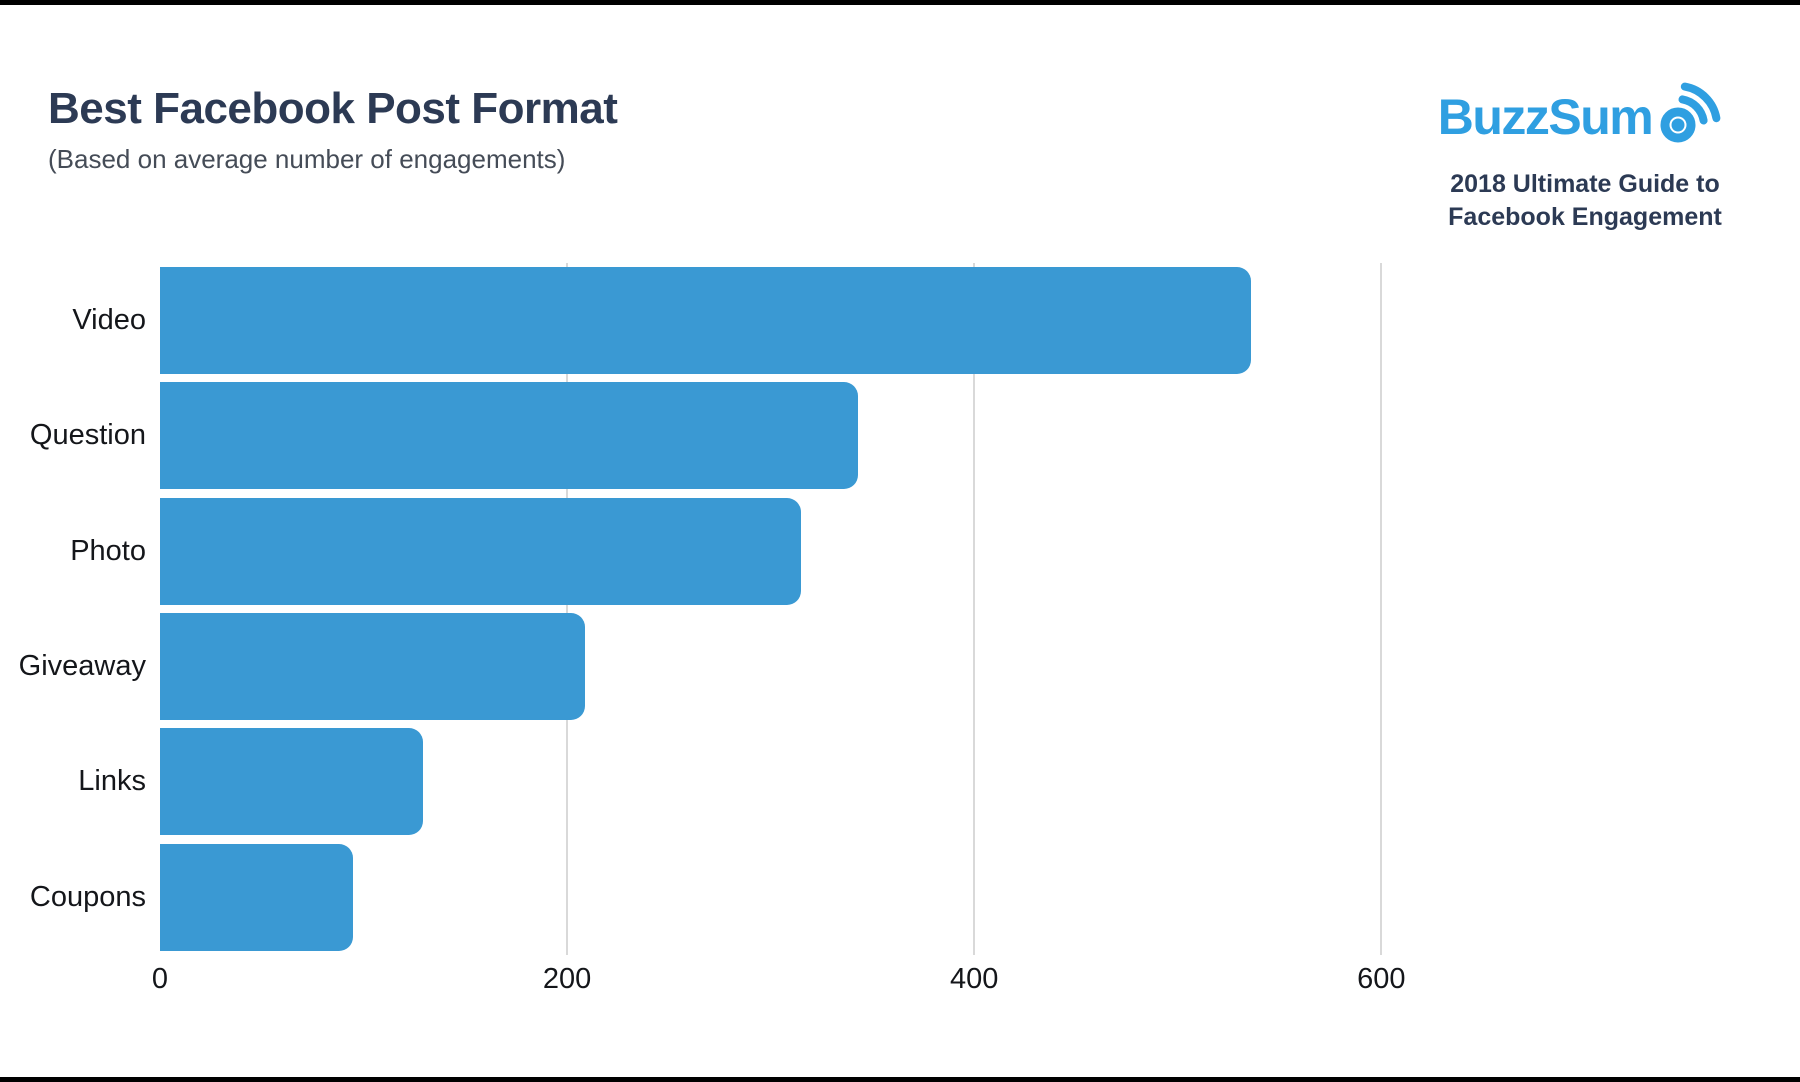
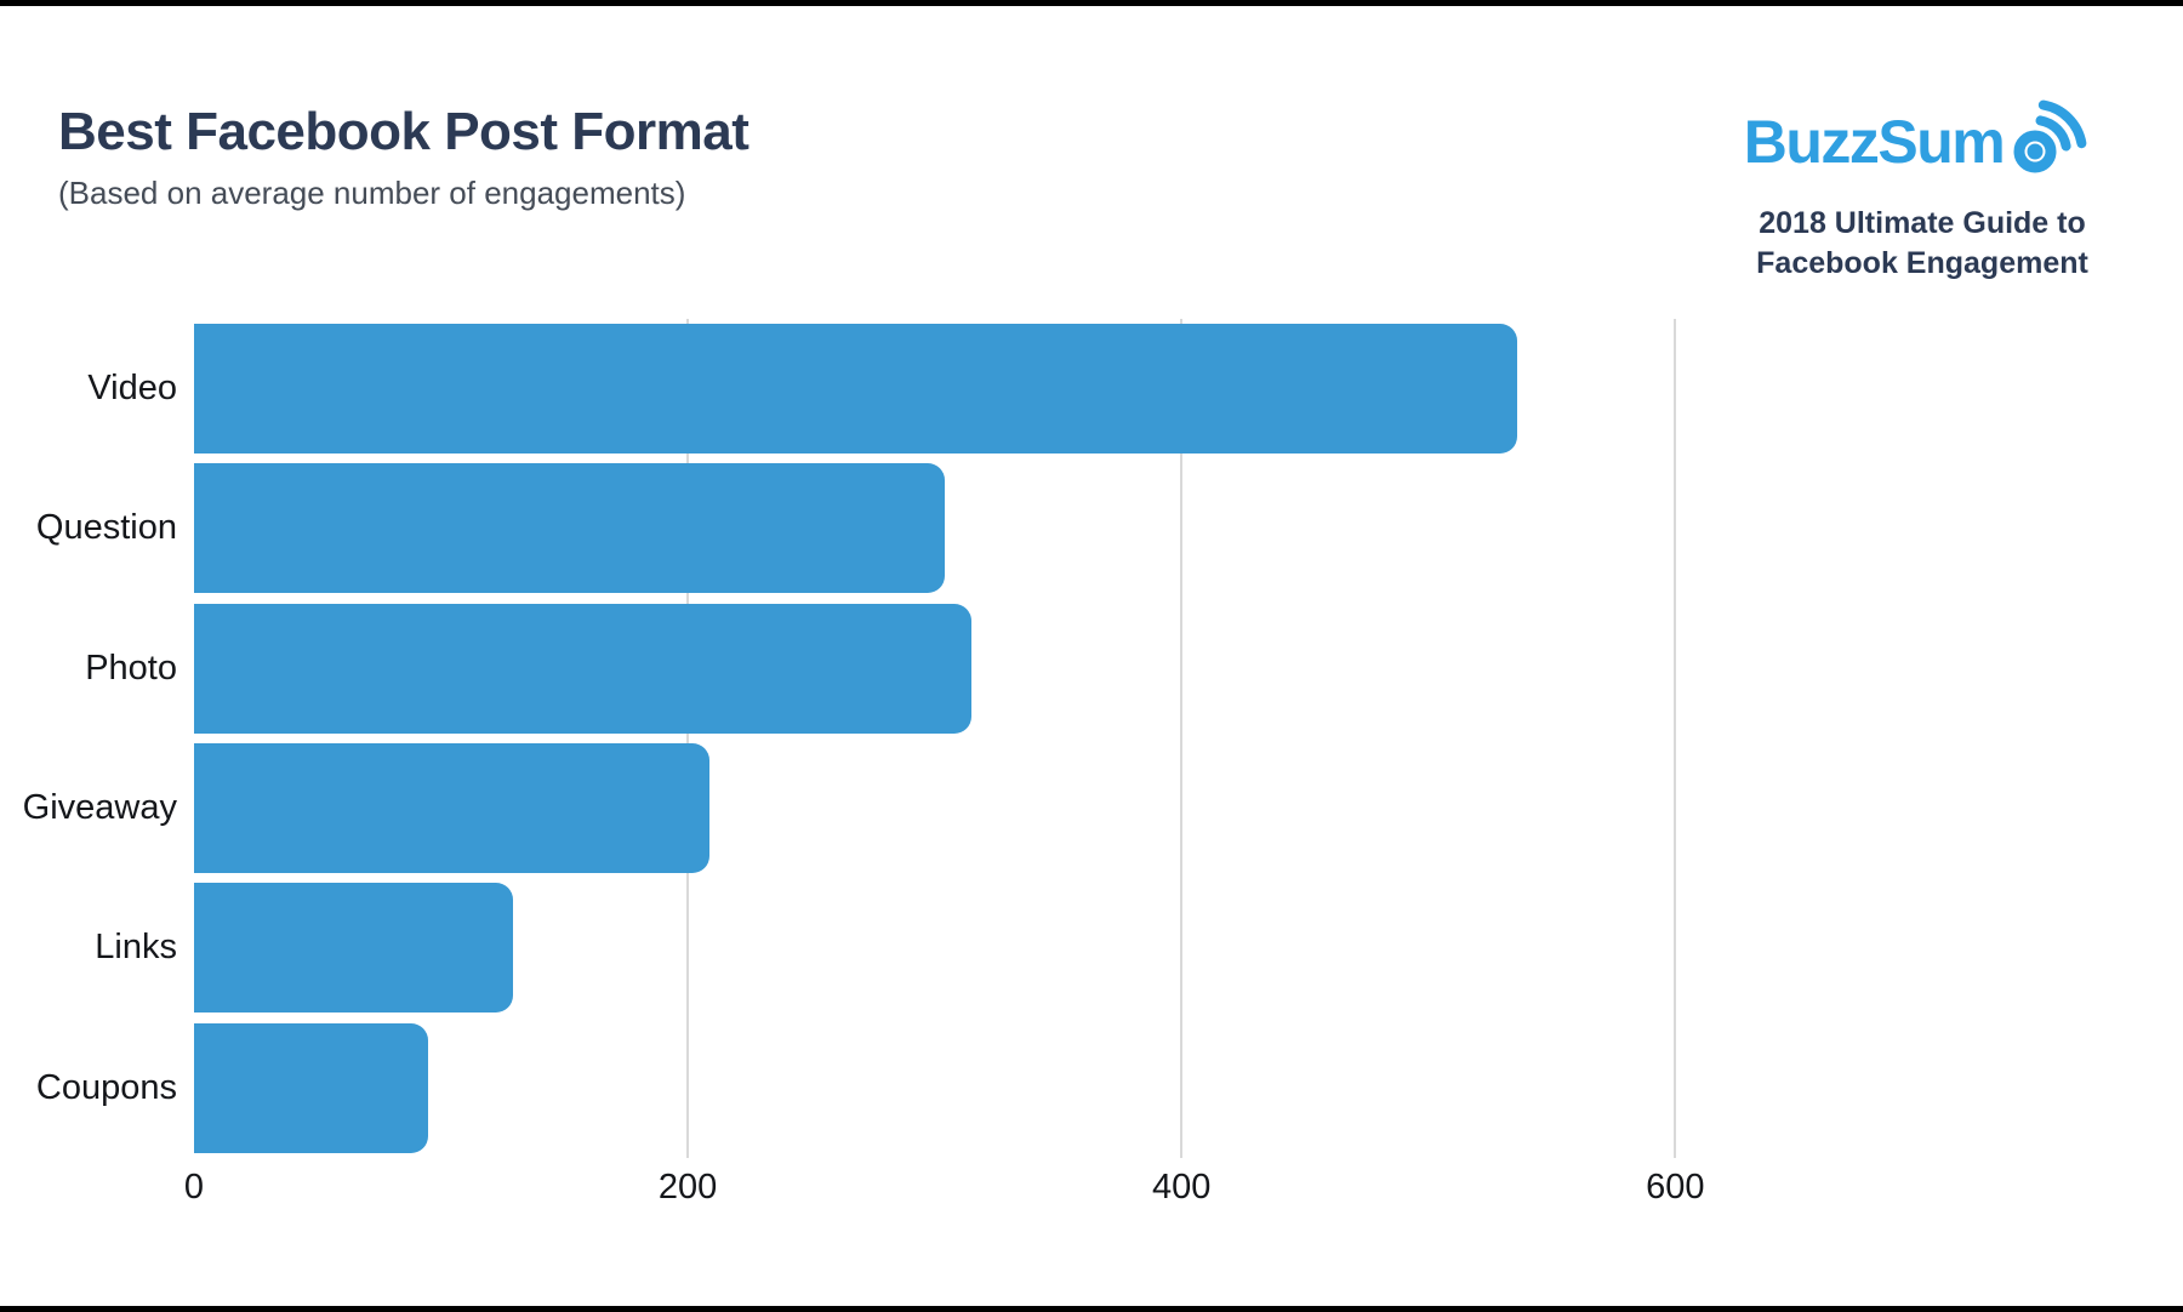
Question: 343 -> 304
